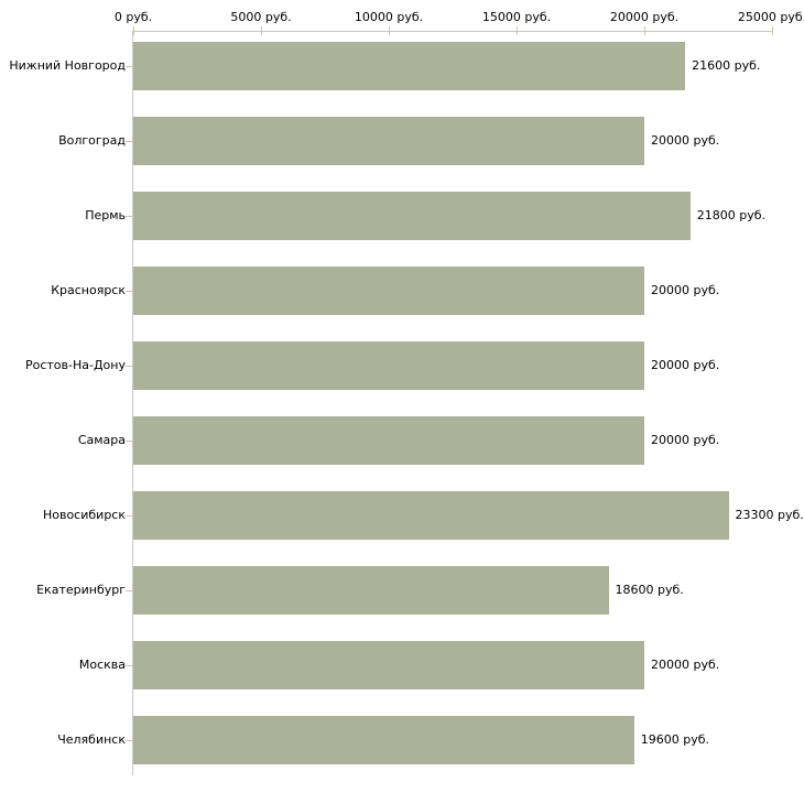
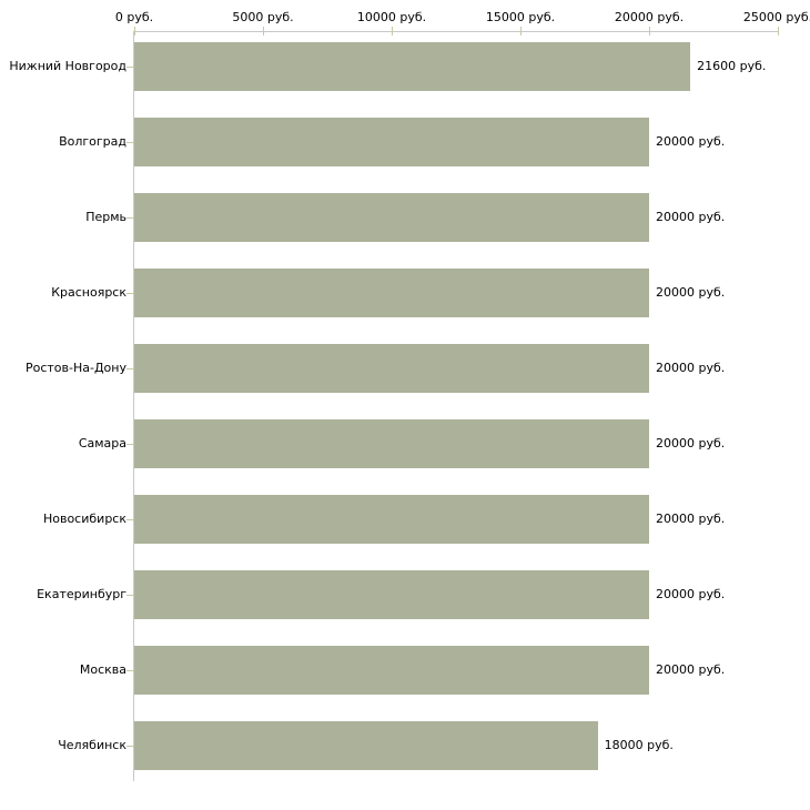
Пермь: 21800 -> 20000
Новосибирск: 23300 -> 20000
Екатеринбург: 18600 -> 20000
Челябинск: 19600 -> 18000
